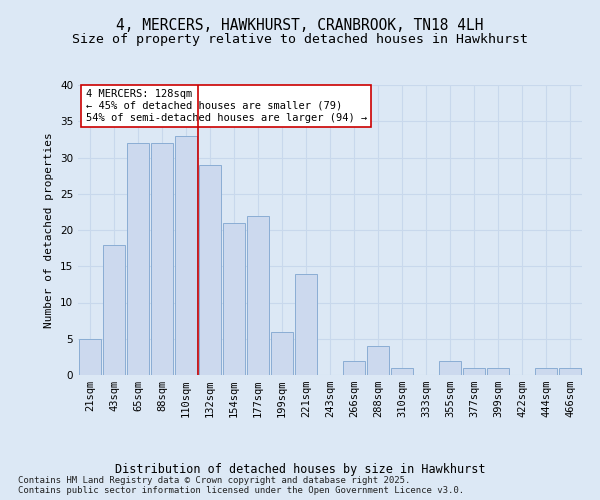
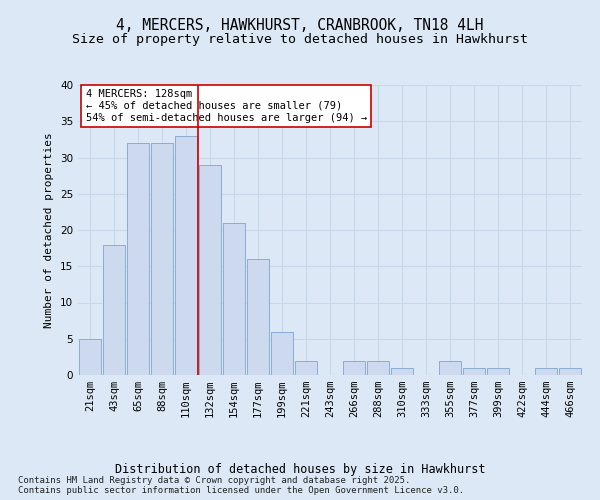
177sqm: 22 -> 16
221sqm: 14 -> 2
288sqm: 4 -> 2
